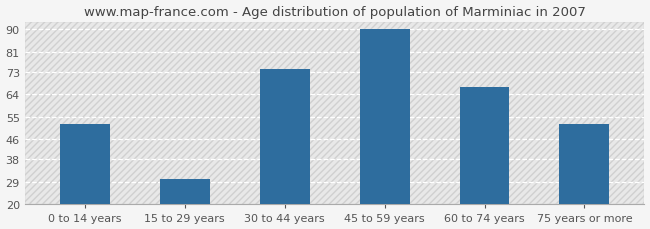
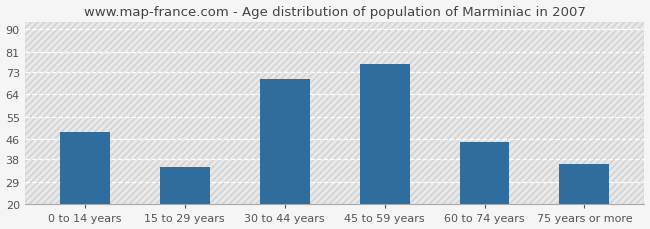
0 to 14 years: 52 -> 49
15 to 29 years: 30 -> 35
30 to 44 years: 74 -> 70
45 to 59 years: 90 -> 76
60 to 74 years: 67 -> 45
75 years or more: 52 -> 36
